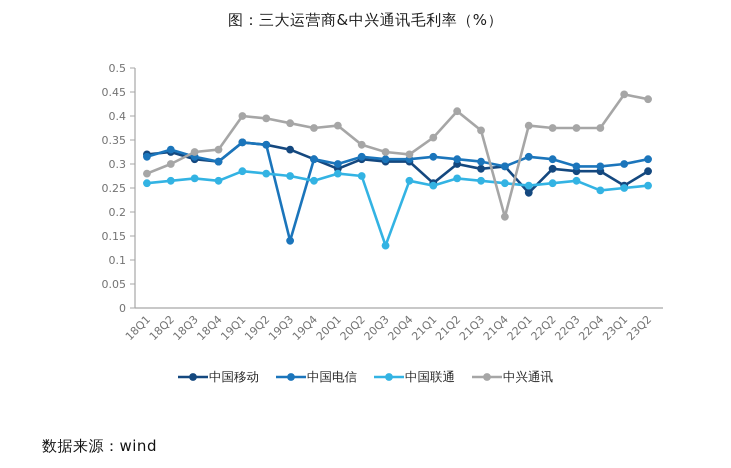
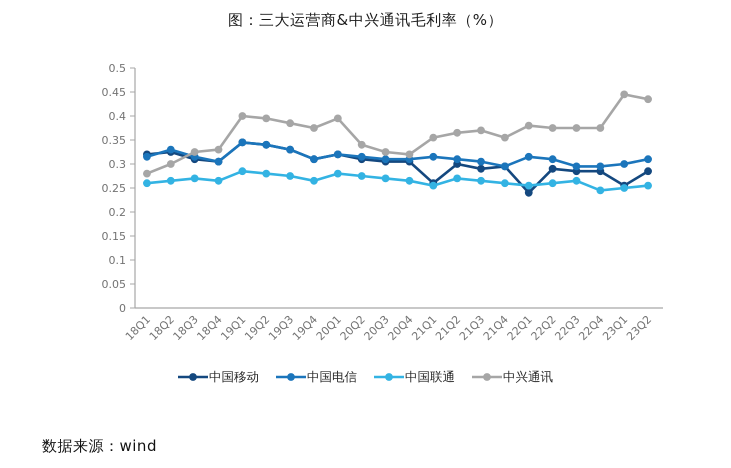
中国电信/19Q3: 0.14 -> 0.33
中国移动/20Q1: 0.29 -> 0.32
中国电信/20Q1: 0.30 -> 0.32
中兴通讯/20Q1: 0.38 -> 0.40
中国联通/20Q3: 0.13 -> 0.27
中兴通讯/21Q2: 0.41 -> 0.36
中兴通讯/21Q4: 0.19 -> 0.35
